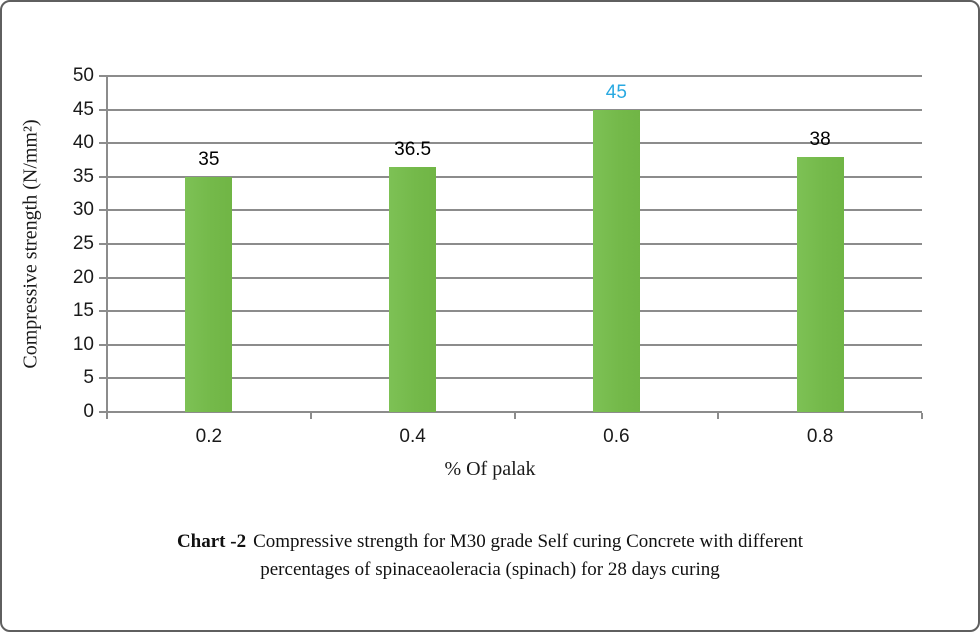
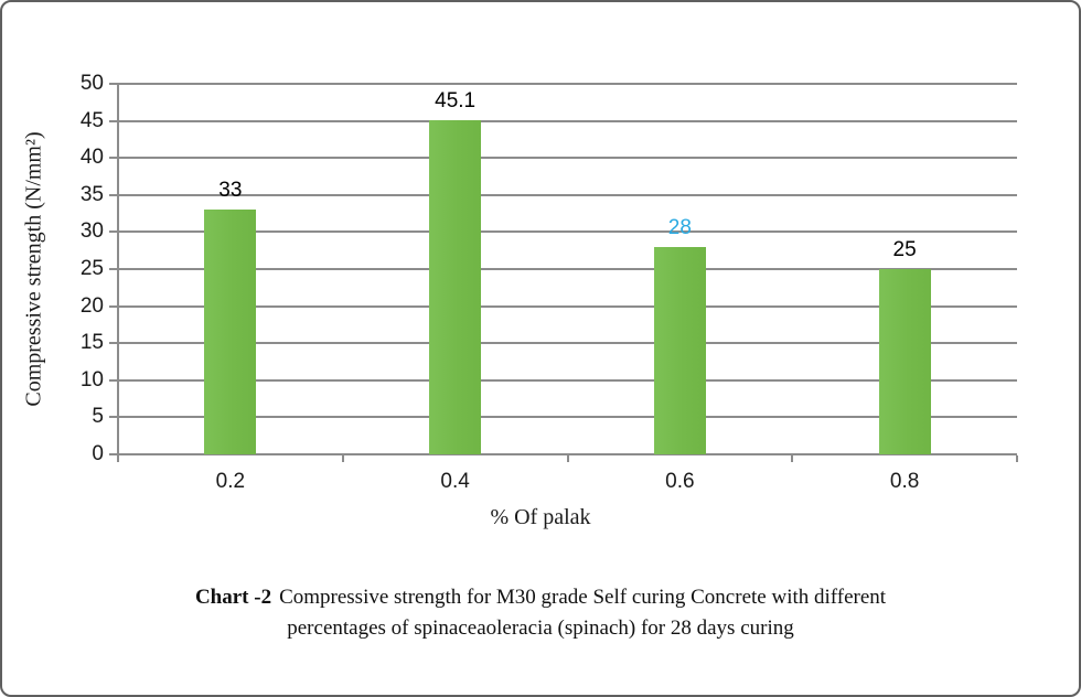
0.2: 35 -> 33
0.4: 36.5 -> 45.1
0.6: 45 -> 28
0.8: 38 -> 25
